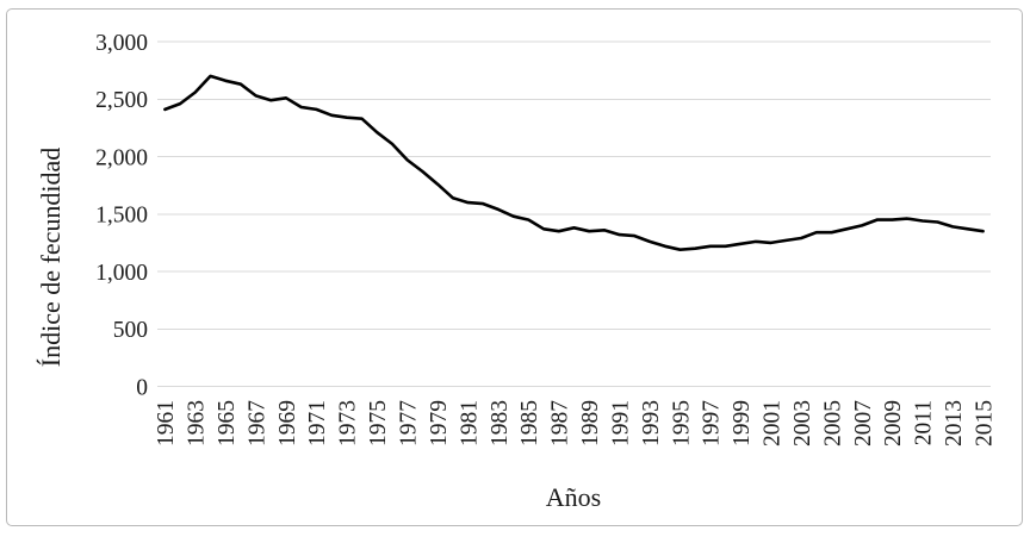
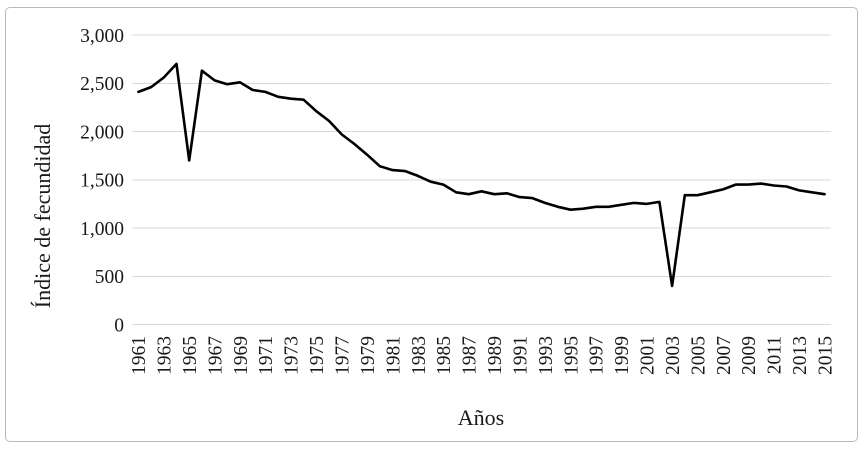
1965: 2700 -> 1700
2003: 1300 -> 400
